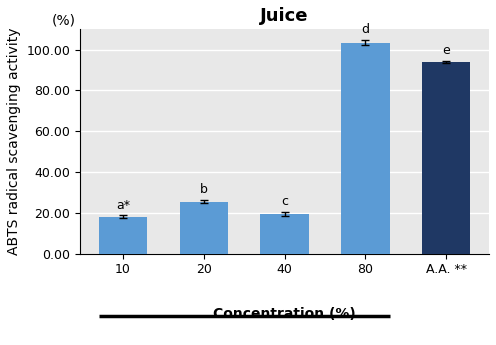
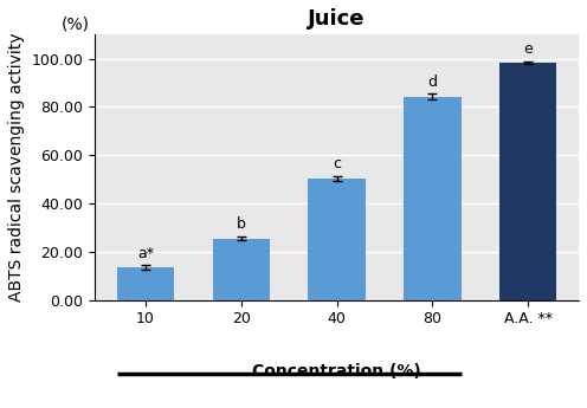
10: 18.0 -> 13.5
40: 19.5 -> 50.2
80: 103.5 -> 84.2
A.A. **: 94.0 -> 98.5
